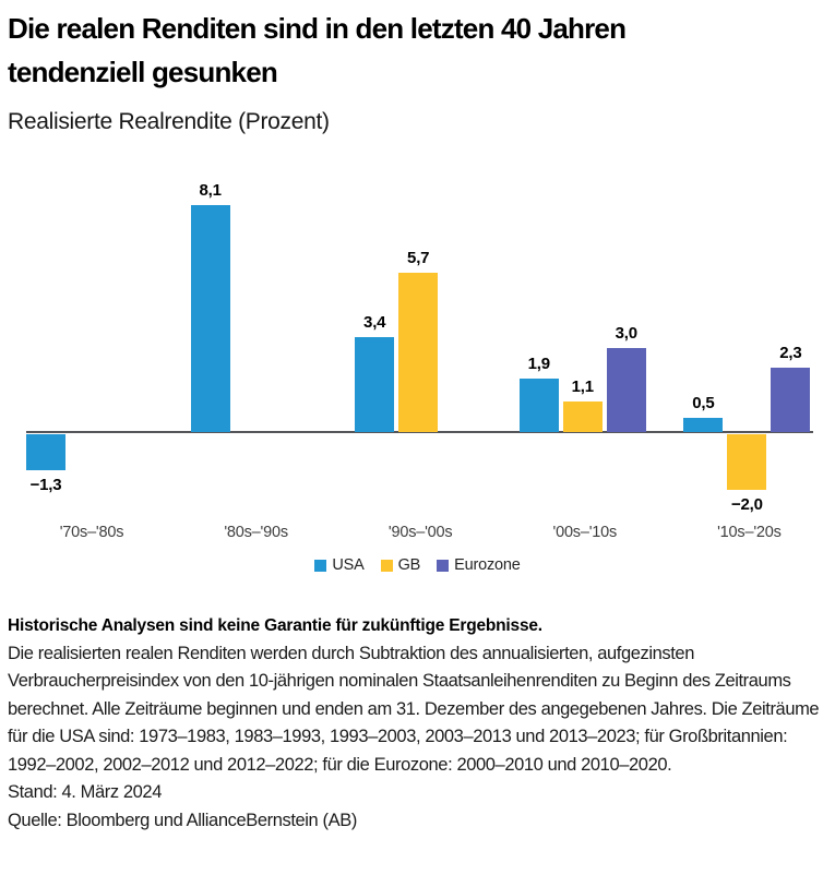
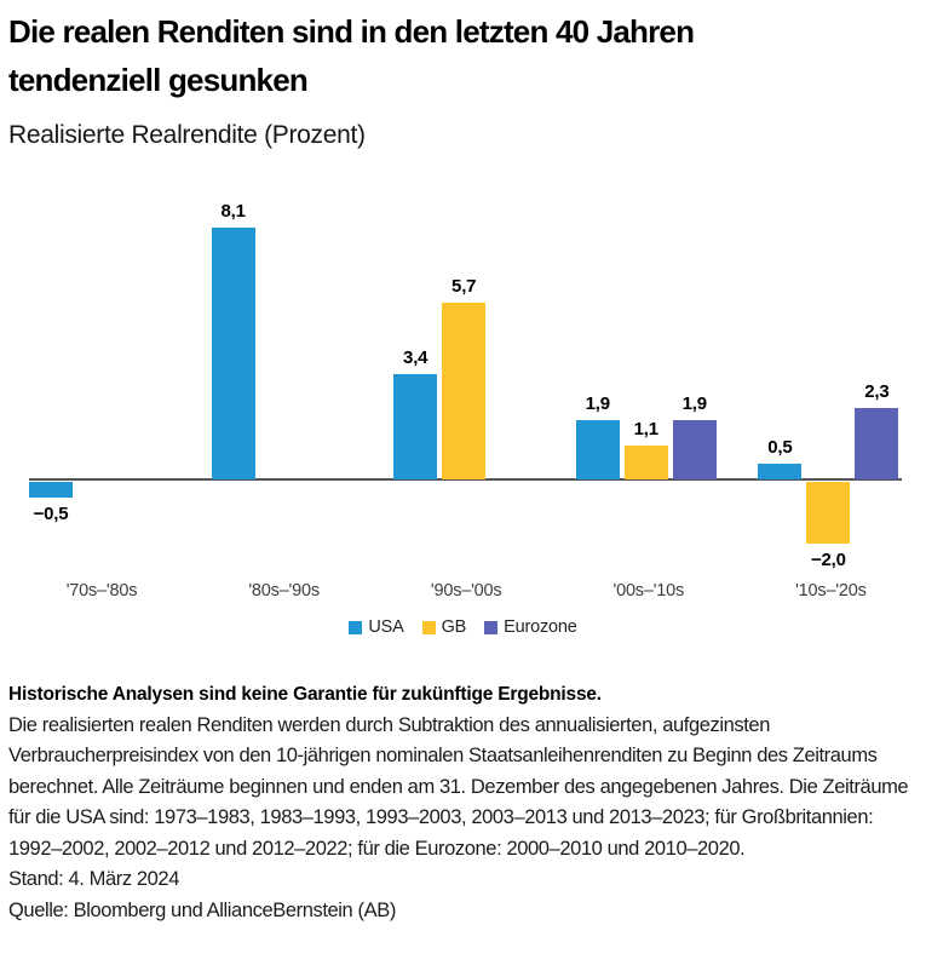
USA/'70s–'80s: −1,3 -> −0,5
Eurozone/'00s–'10s: 3,0 -> 1,9
